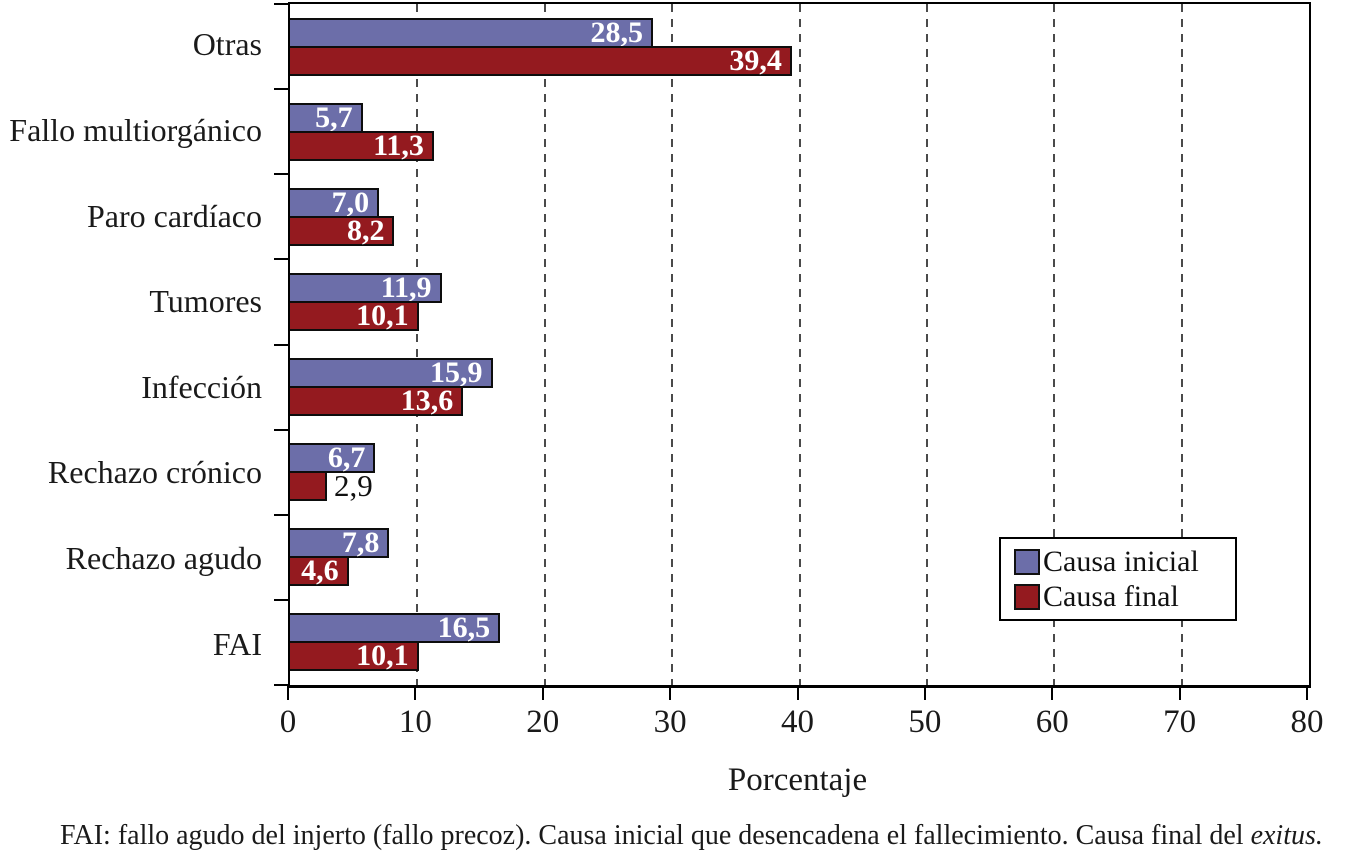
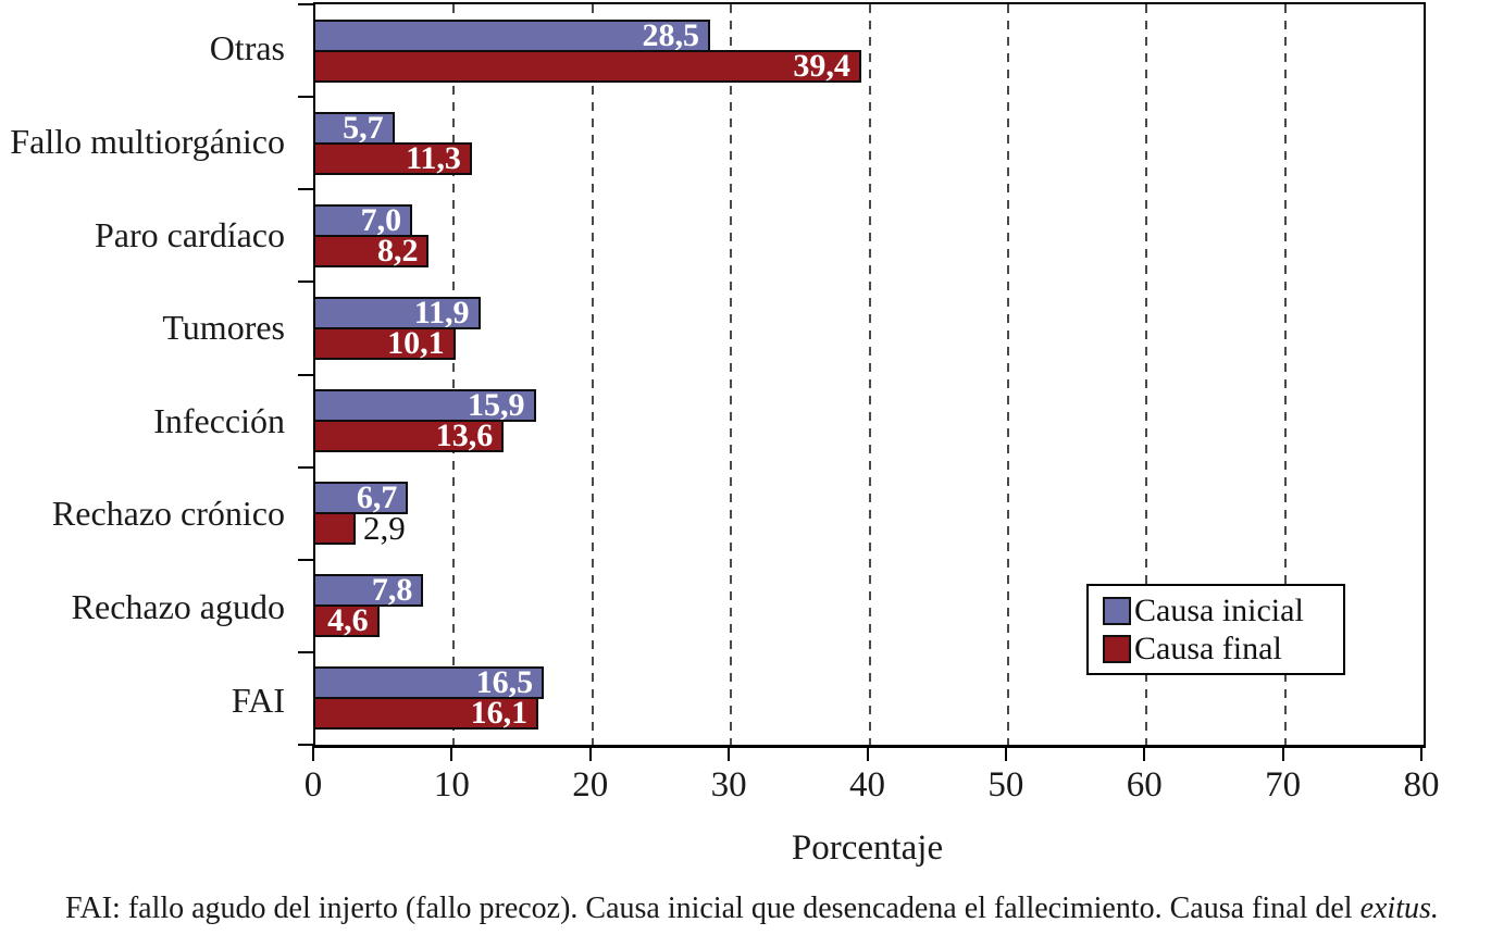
Causa final/FAI: 10,1 -> 16,1
